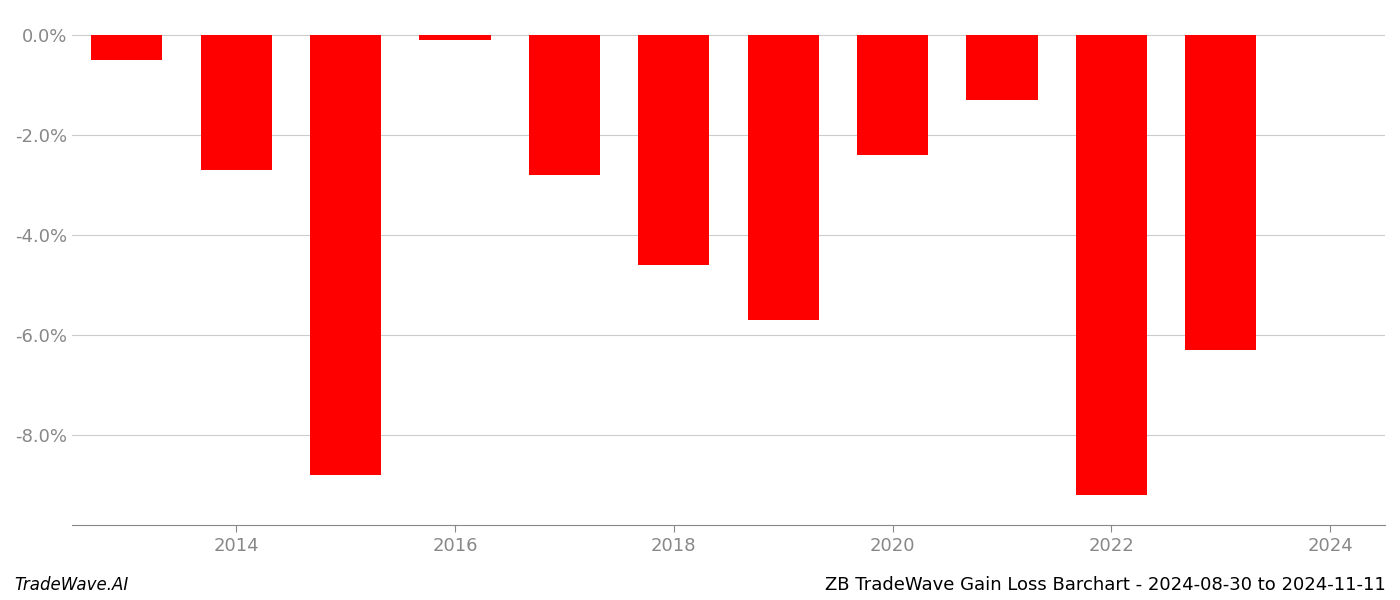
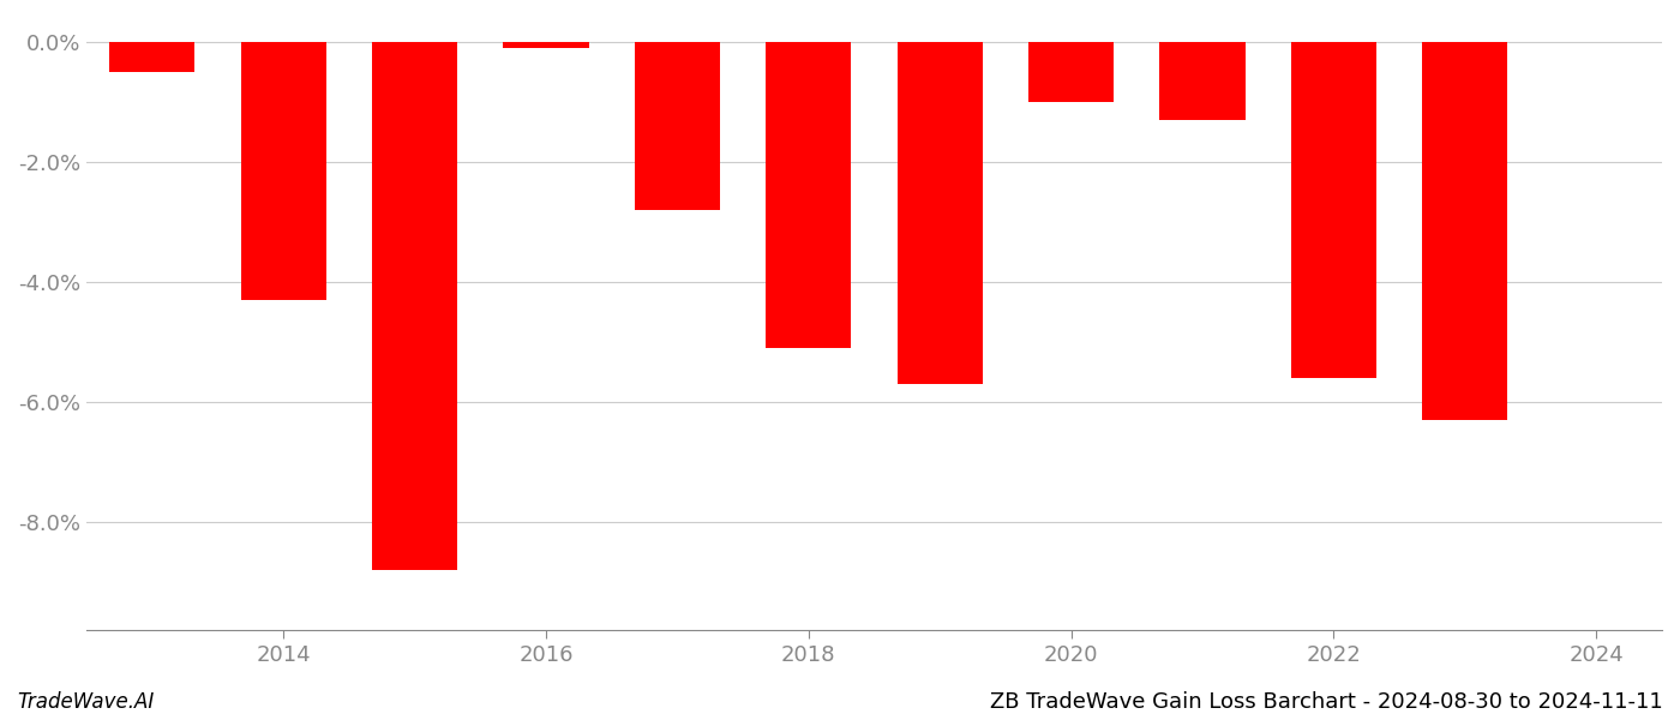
2014: -2.7% -> -4.3%
2018: -4.6% -> -5.1%
2020: -2.4% -> -1.0%
2022: -9.2% -> -5.6%
